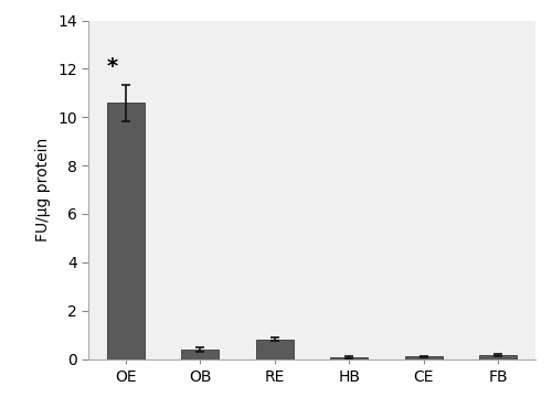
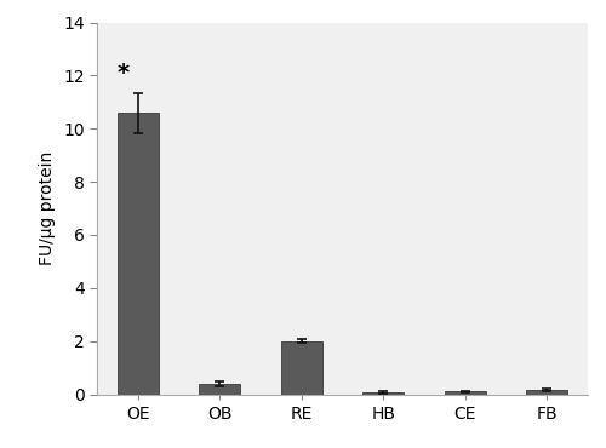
RE: 0.82 -> 2.00
